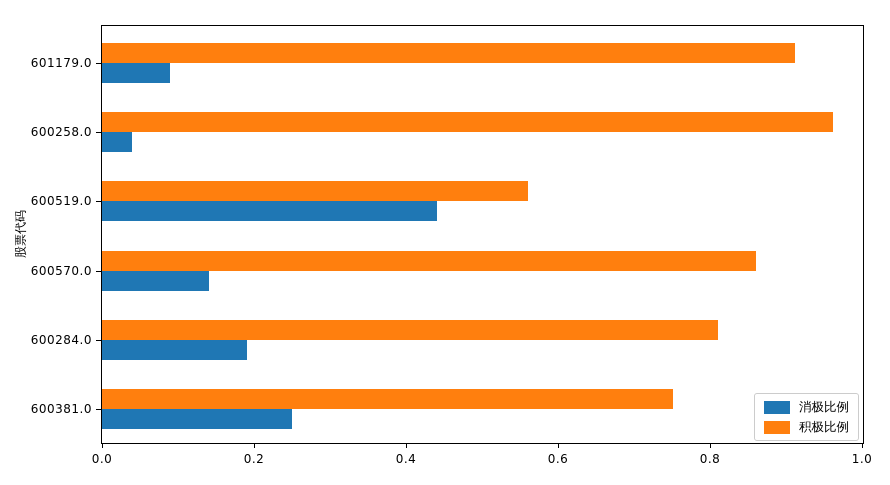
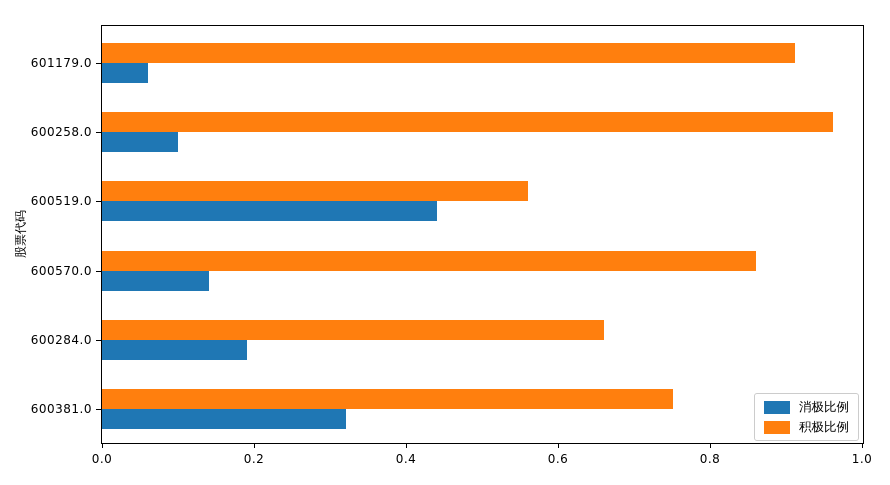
消极比例/601179.0: 0.09 -> 0.06
消极比例/600258.0: 0.04 -> 0.10
积极比例/600284.0: 0.81 -> 0.66
消极比例/600381.0: 0.25 -> 0.32
